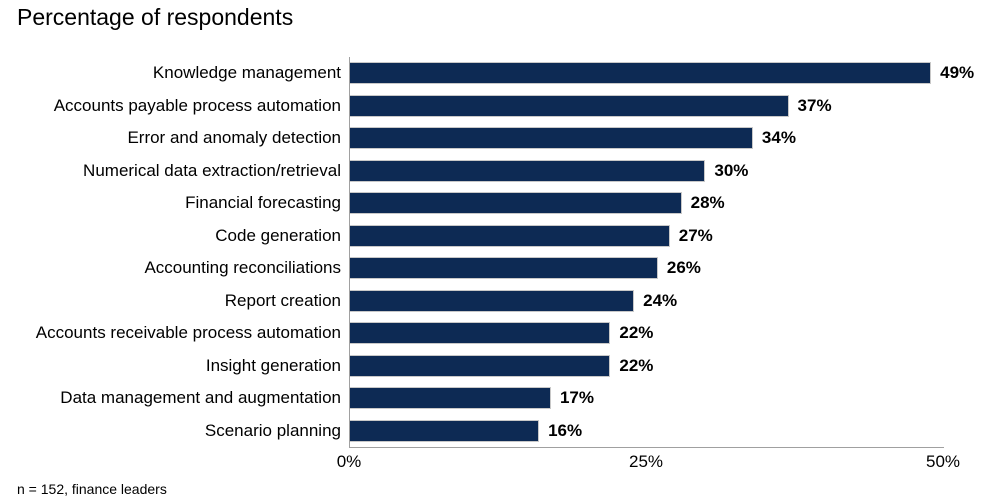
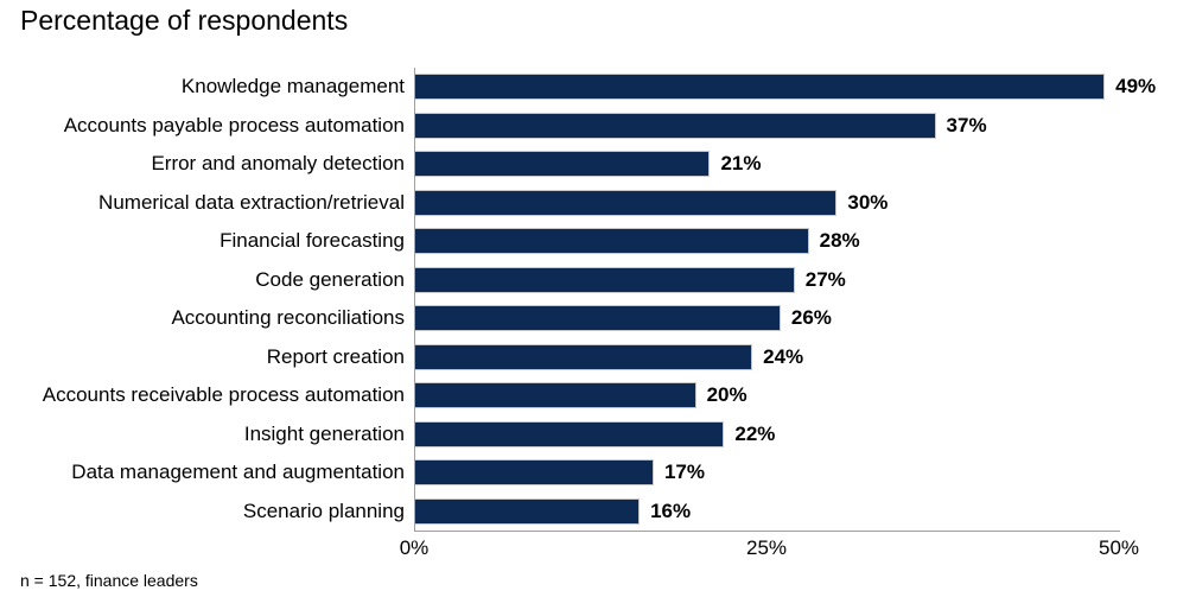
Error and anomaly detection: 34% -> 21%
Accounts receivable process automation: 22% -> 20%
